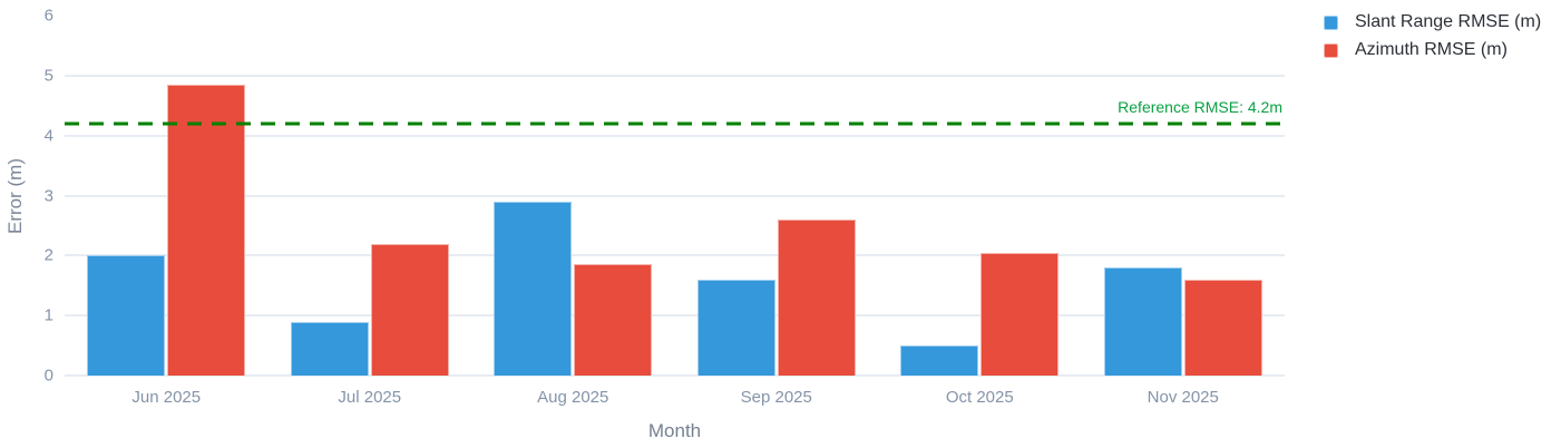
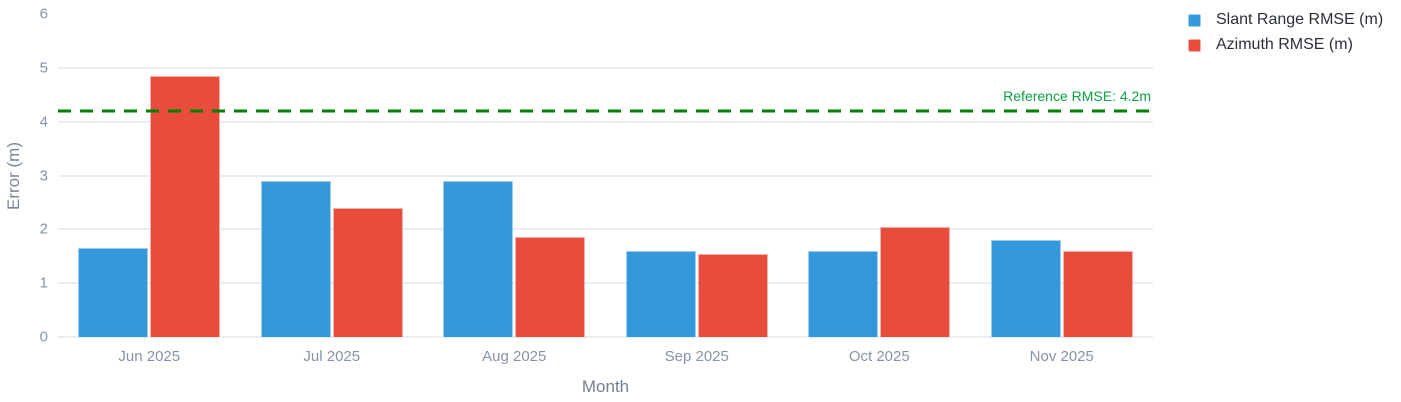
Slant Range RMSE (m)/Jun 2025: 2.0 -> 1.6
Slant Range RMSE (m)/Jul 2025: 0.9 -> 2.9
Azimuth RMSE (m)/Jul 2025: 2.2 -> 2.4
Azimuth RMSE (m)/Sep 2025: 2.6 -> 1.6
Slant Range RMSE (m)/Oct 2025: 0.5 -> 1.6
